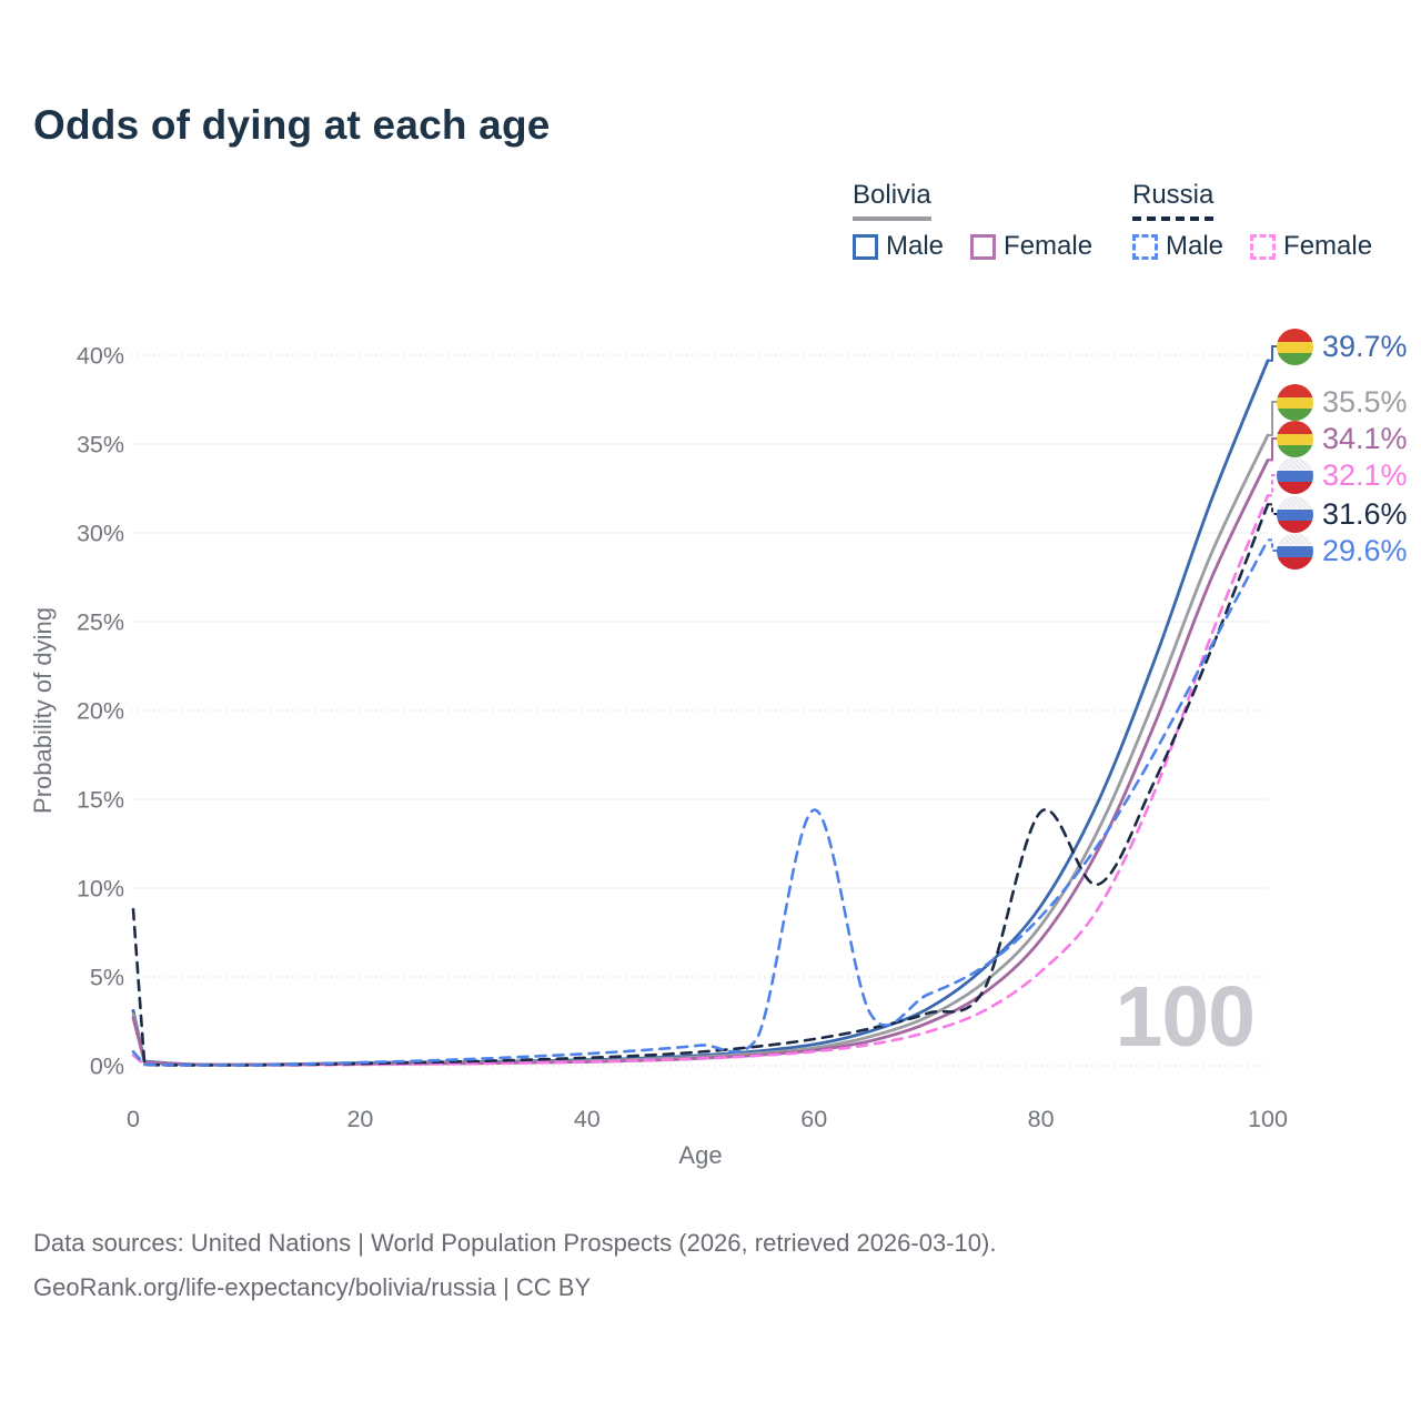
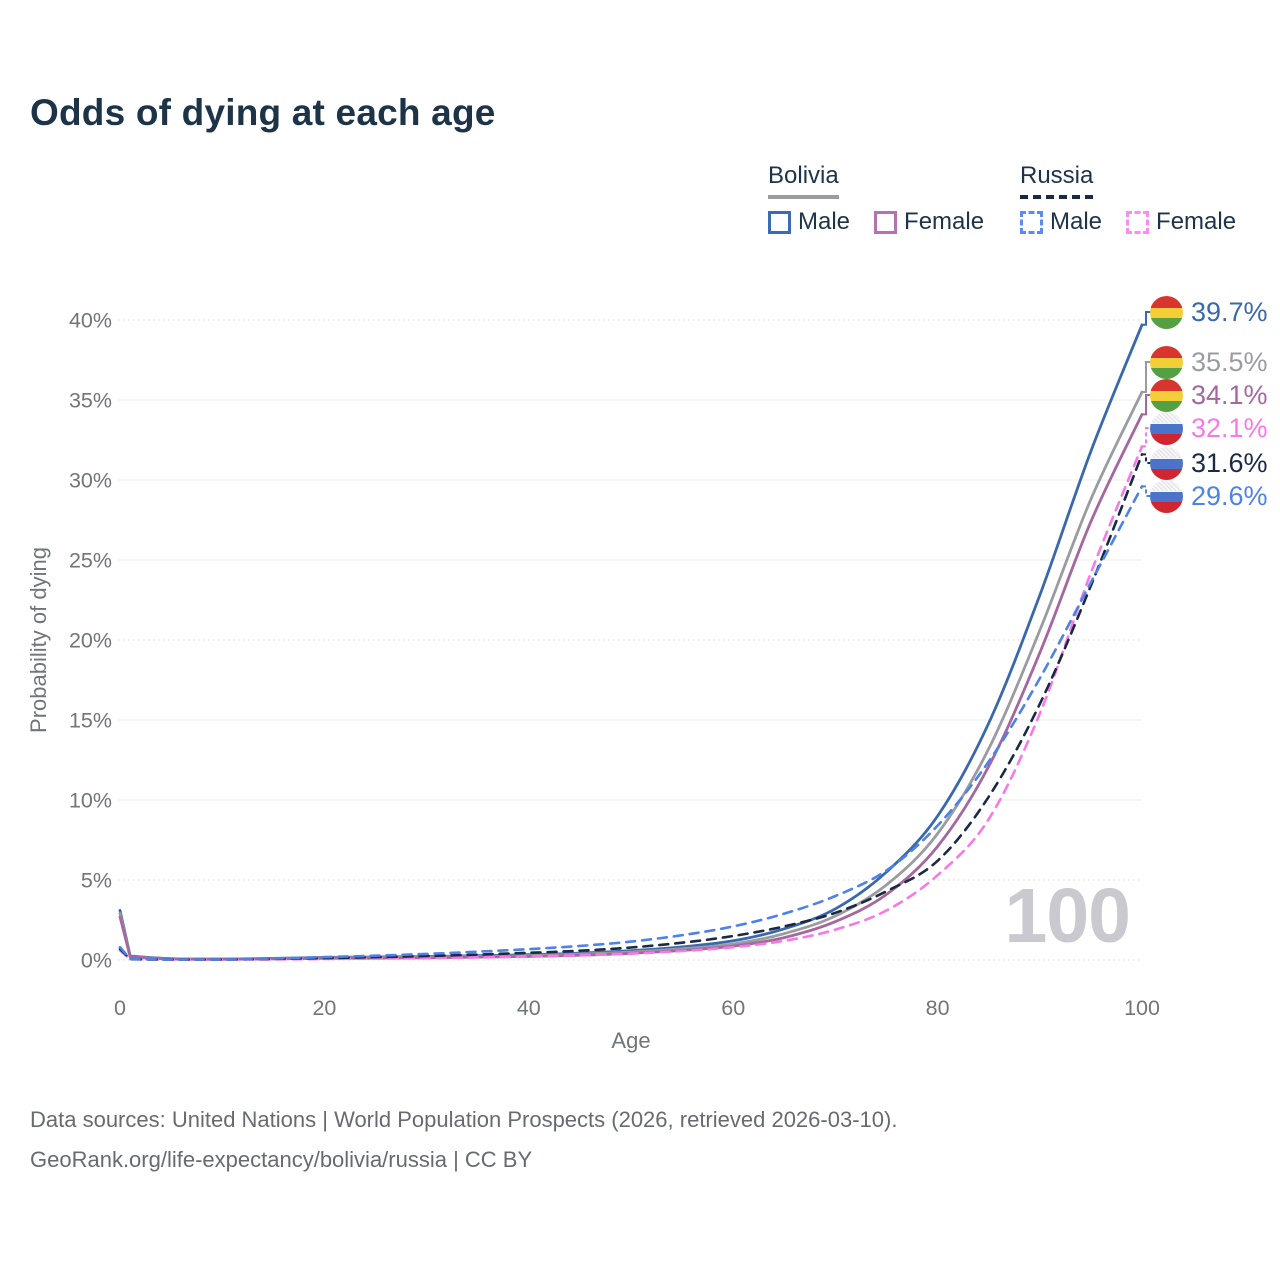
Russia/0: 8.8% -> 0.7%
Russia Male/60: 14.4% -> 2.1%
Russia/80: 14.3% -> 6.2%
